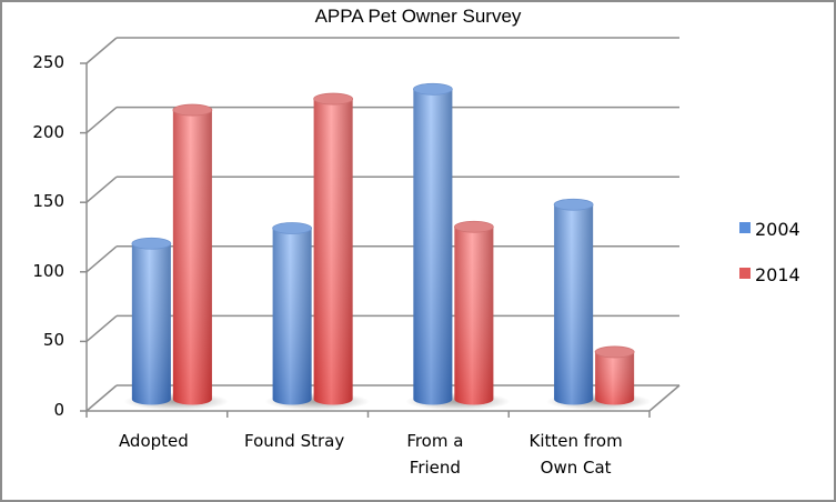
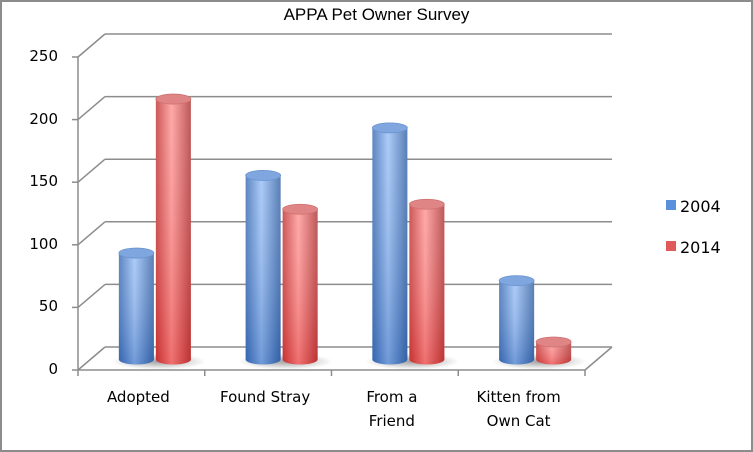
2004/Adopted: 112 -> 85
2004/Found Stray: 123 -> 147
2014/Found Stray: 216 -> 120
2004/From a Friend: 223 -> 185
2004/Kitten from Own Cat: 140 -> 63
2014/Kitten from Own Cat: 34 -> 14
